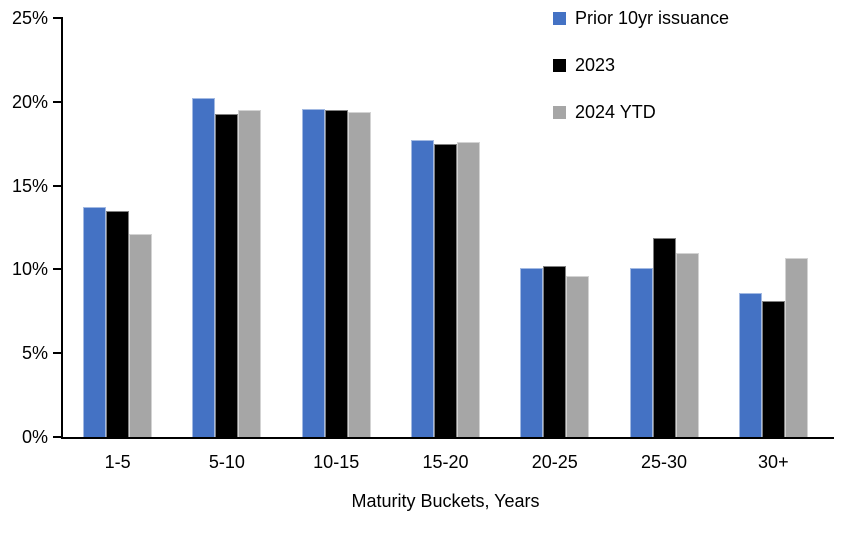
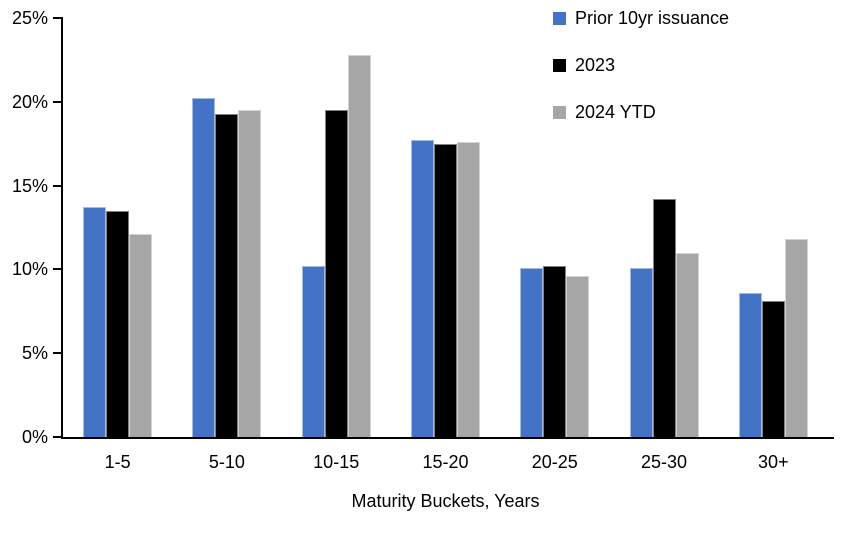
Prior 10yr issuance/10-15: 19.6% -> 10.2%
2024 YTD/10-15: 19.4% -> 22.8%
2023/25-30: 11.9% -> 14.2%
2024 YTD/30+: 10.7% -> 11.8%
